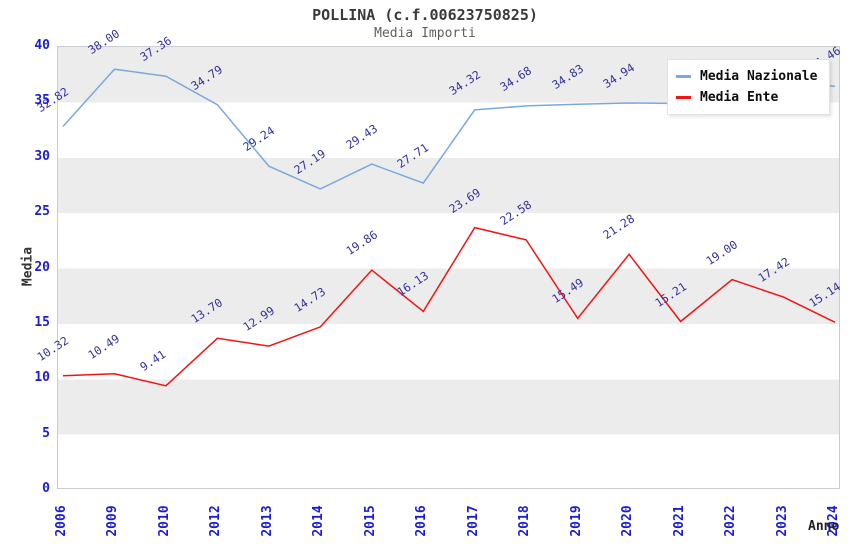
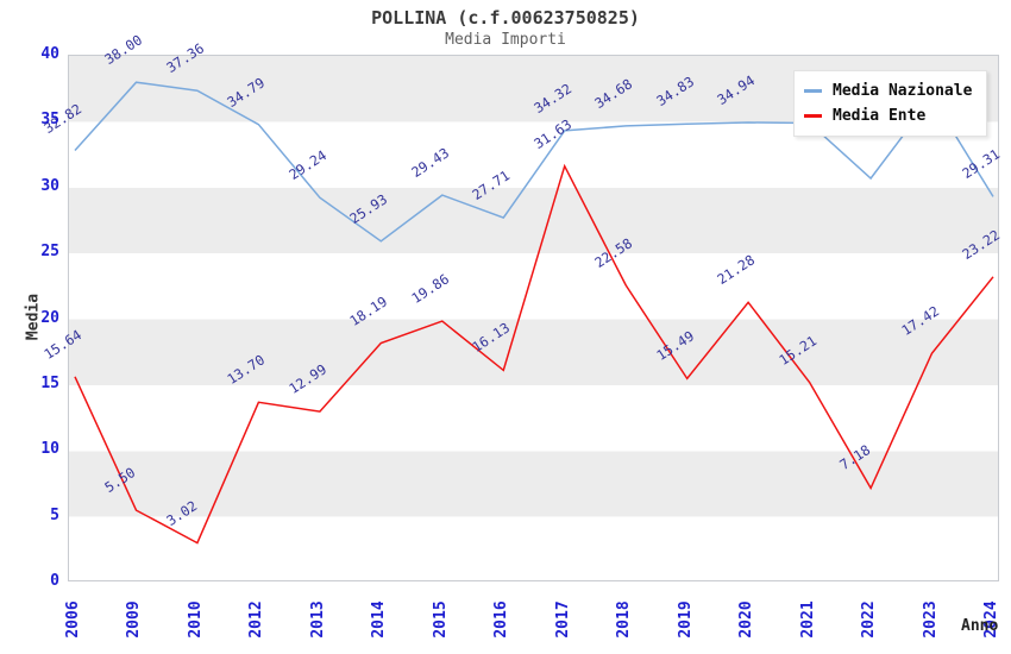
Media Ente/2006: 10.32 -> 15.64
Media Ente/2009: 10.49 -> 5.50
Media Ente/2010: 9.41 -> 3.02
Media Nazionale/2014: 27.19 -> 25.93
Media Ente/2014: 14.73 -> 18.19
Media Ente/2017: 23.69 -> 31.63
Media Nazionale/2022: 35.2 -> 30.7
Media Ente/2022: 19.00 -> 7.18
Media Nazionale/2024: 36.46 -> 29.31
Media Ente/2024: 15.14 -> 23.22
